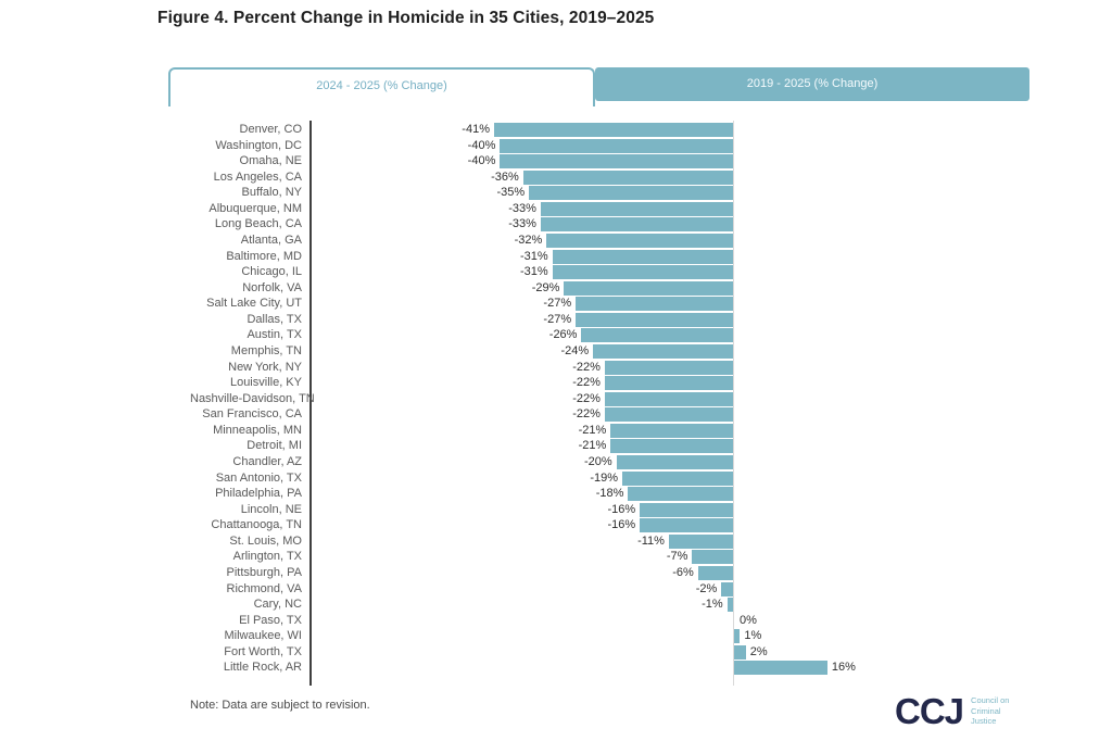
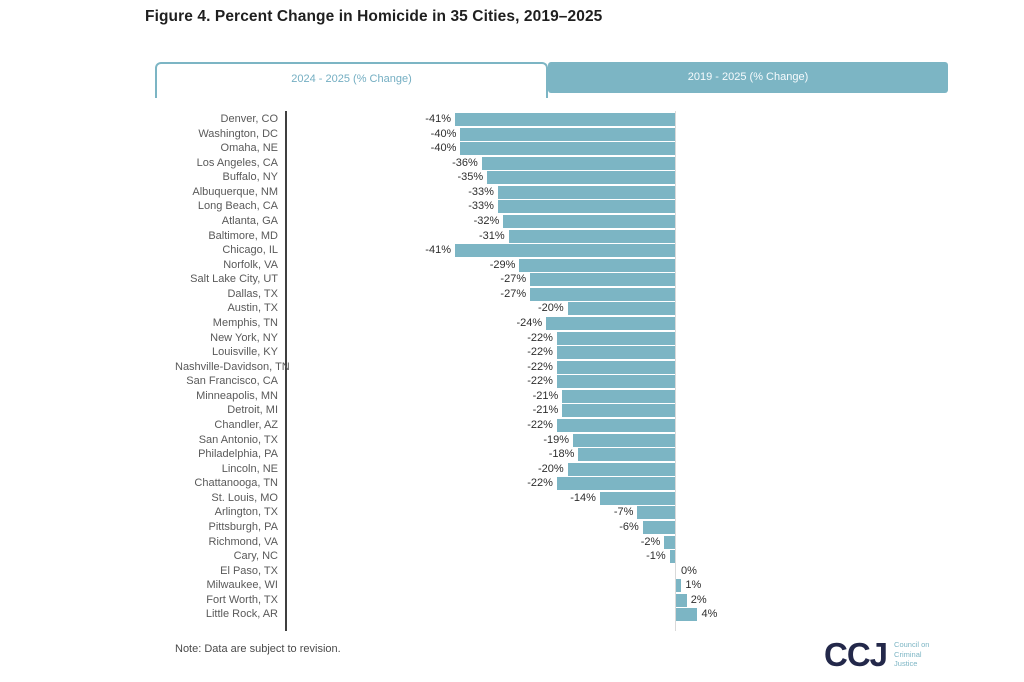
Chicago, IL: -31% -> -41%
Austin, TX: -26% -> -20%
Chandler, AZ: -20% -> -22%
Lincoln, NE: -16% -> -20%
Chattanooga, TN: -16% -> -22%
St. Louis, MO: -11% -> -14%
Little Rock, AR: 16% -> 4%
